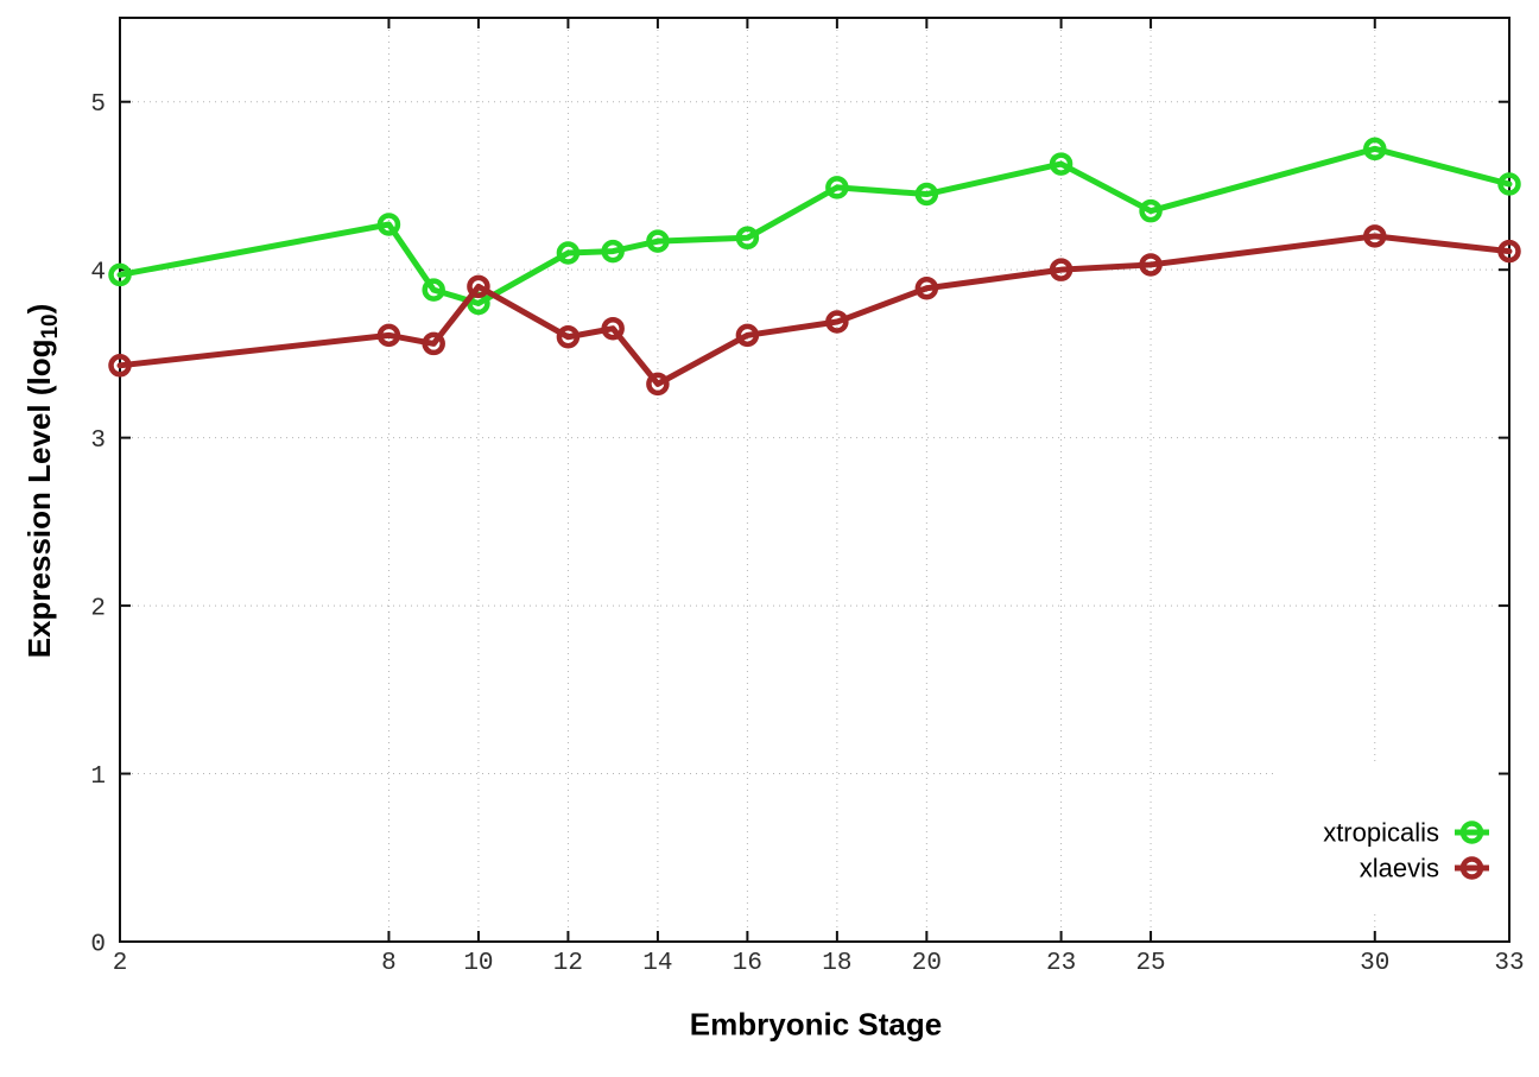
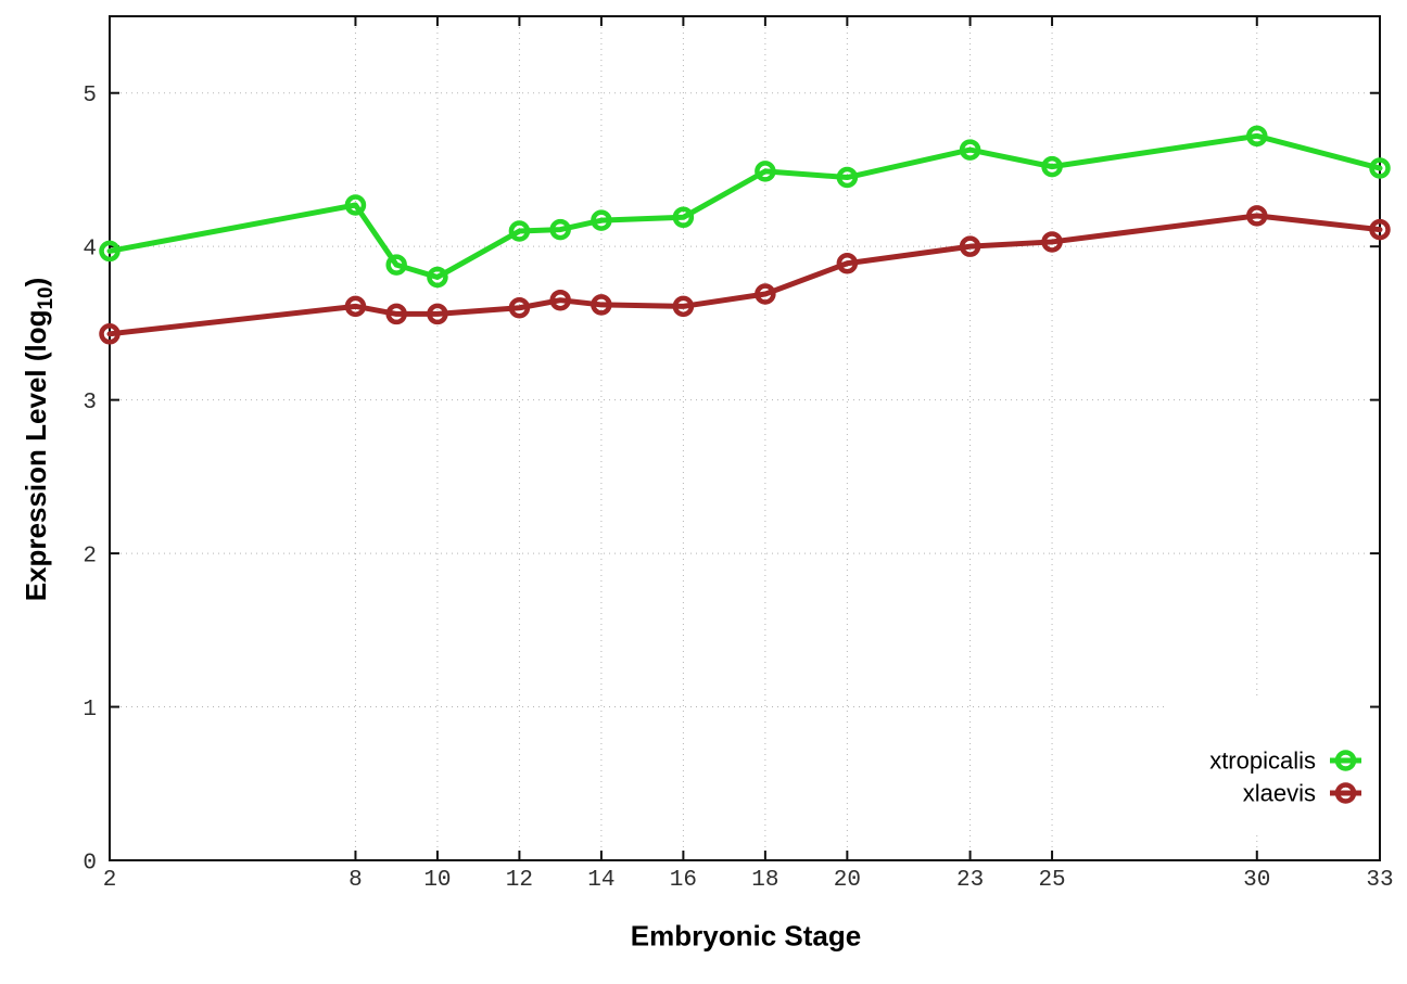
xlaevis/10: 3.90 -> 3.56
xlaevis/14: 3.32 -> 3.62
xtropicalis/25: 4.35 -> 4.52
